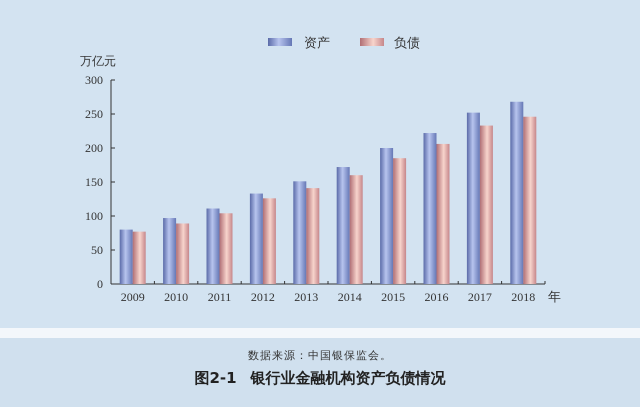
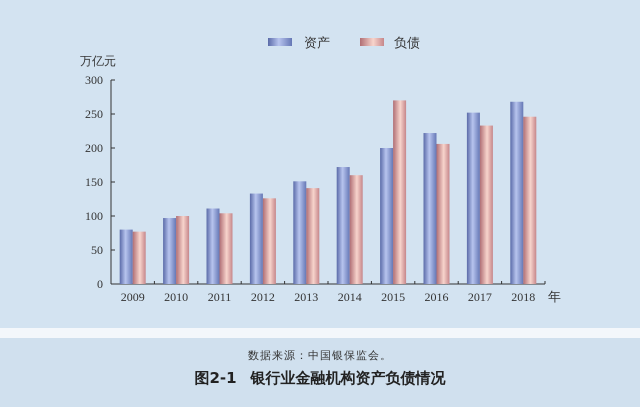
负债/2010: 90 -> 100
负债/2015: 180 -> 270
